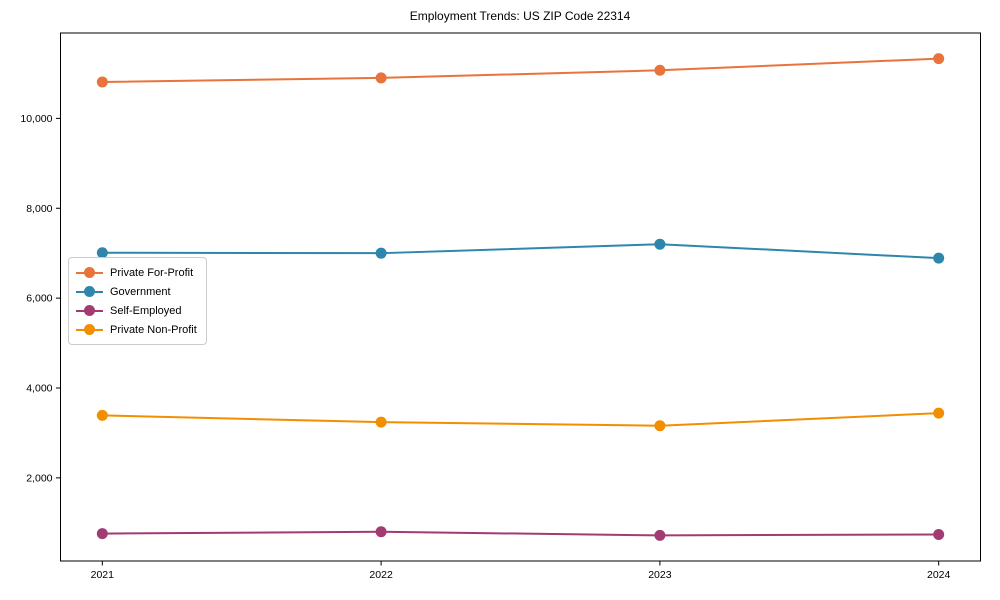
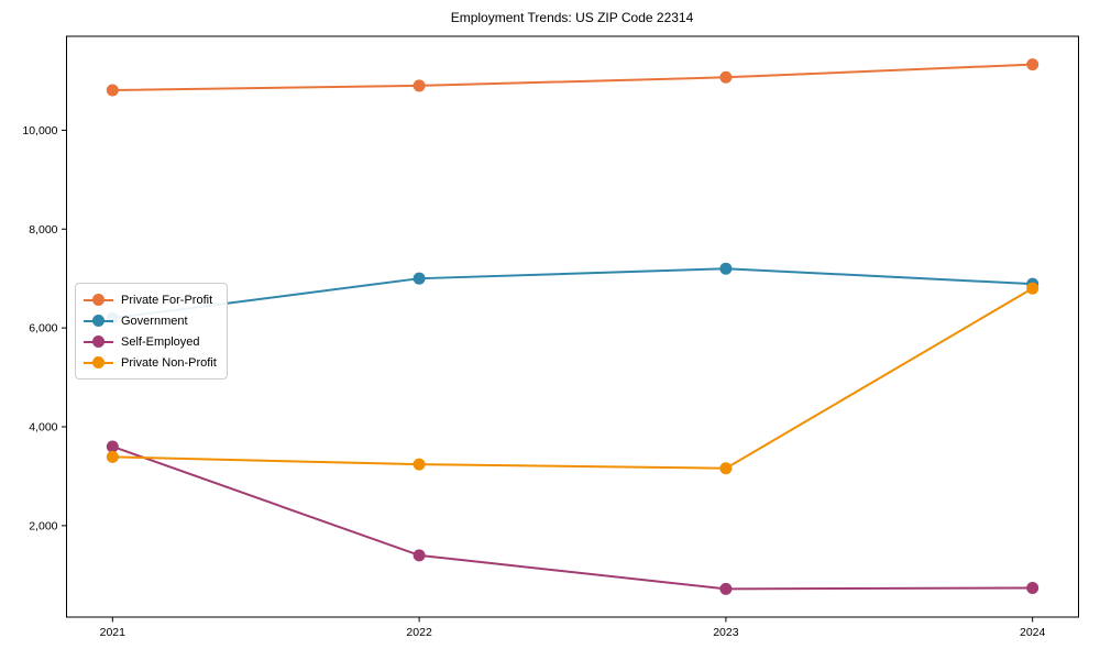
Government/2021: 7000 -> 6200
Self-Employed/2021: 800 -> 3600
Self-Employed/2022: 800 -> 1400
Private Non-Profit/2024: 3400 -> 6800
